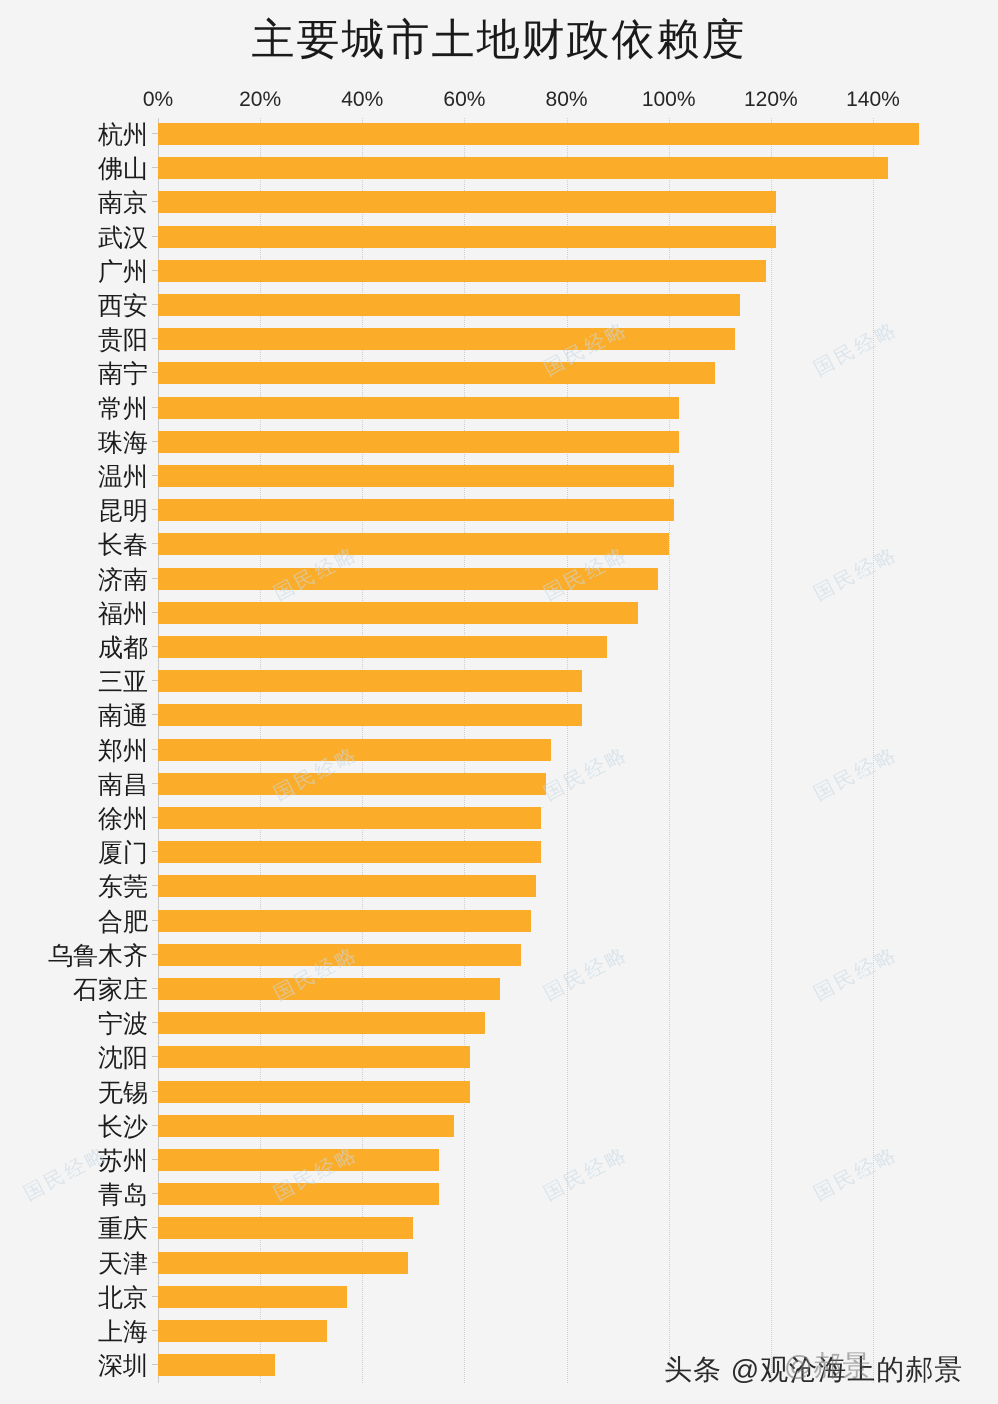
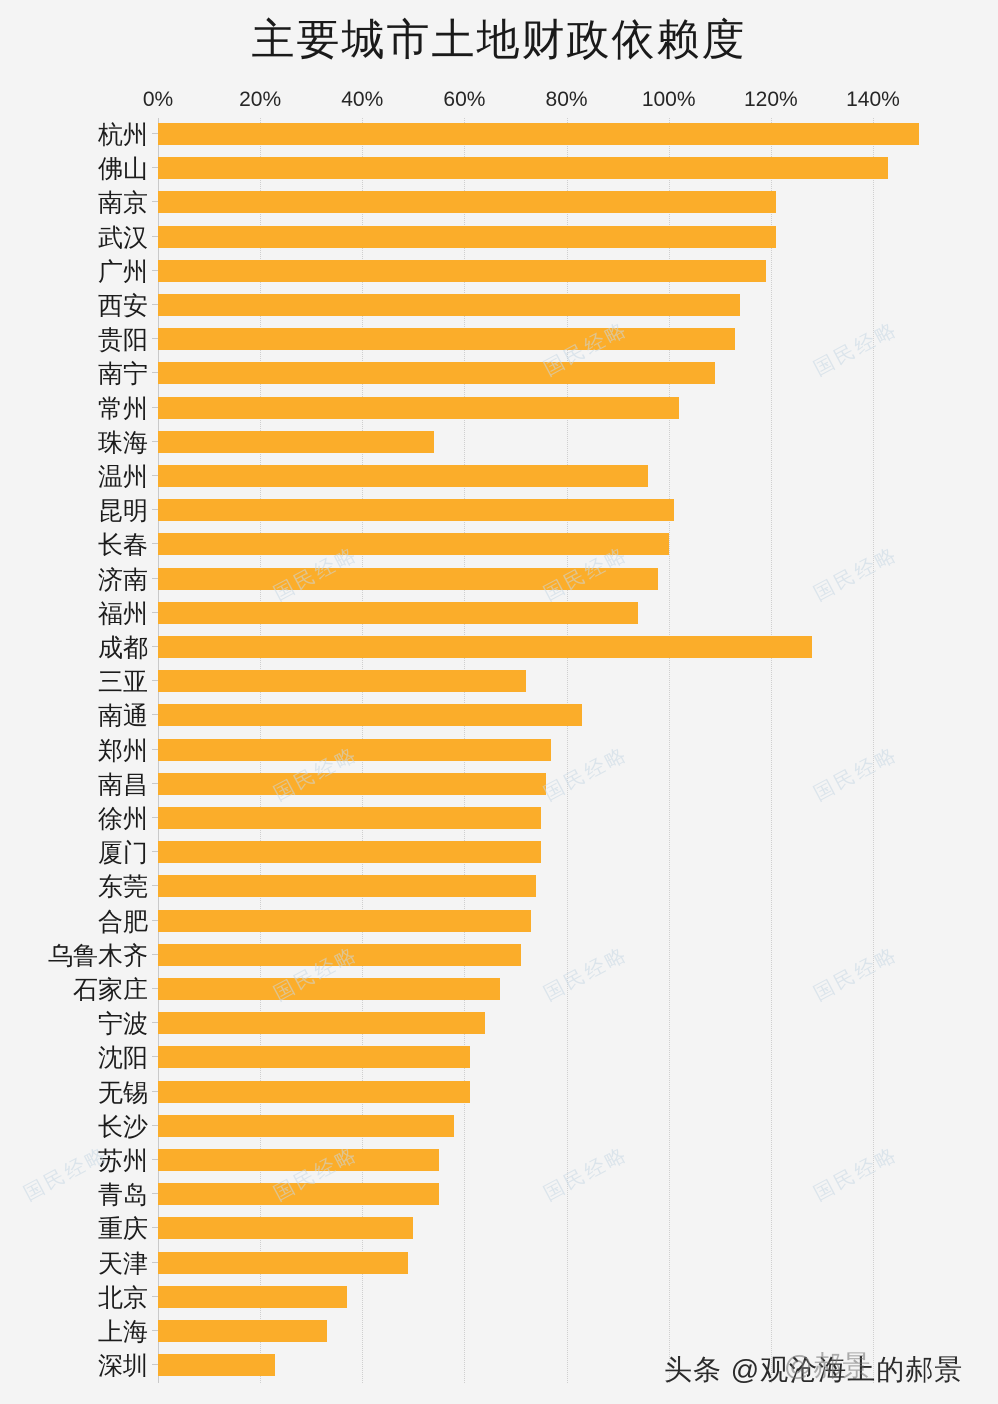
珠海: 102% -> 54%
温州: 101% -> 96%
成都: 88% -> 128%
三亚: 83% -> 72%
